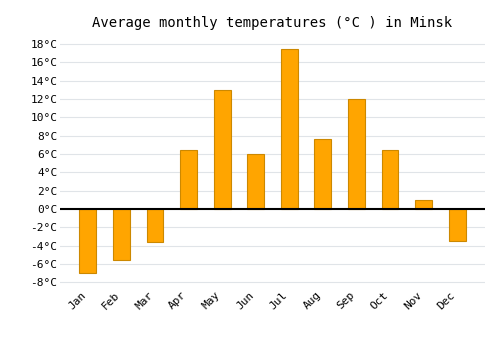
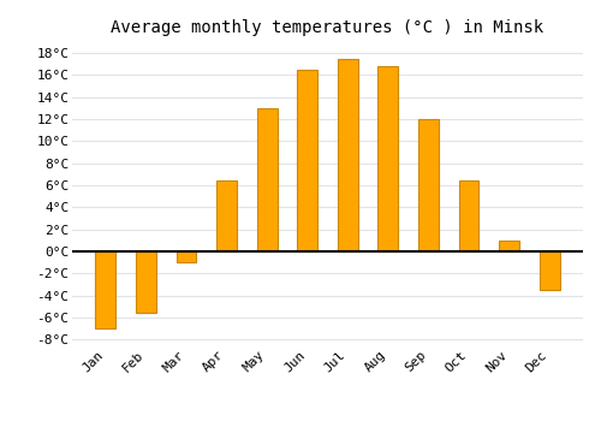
Mar: -3.6°C -> -1.0°C
Jun: 6.0°C -> 16.5°C
Aug: 7.6°C -> 16.8°C
